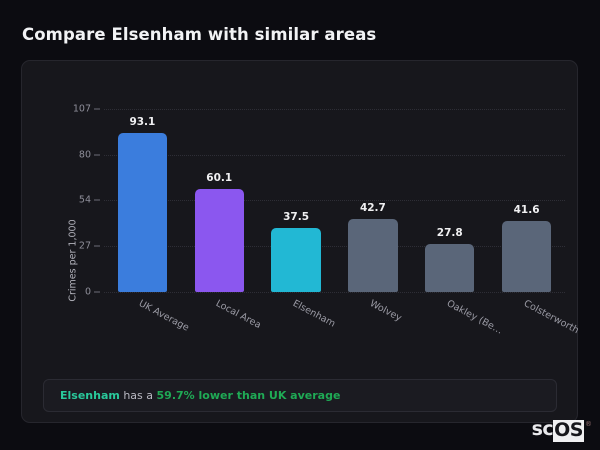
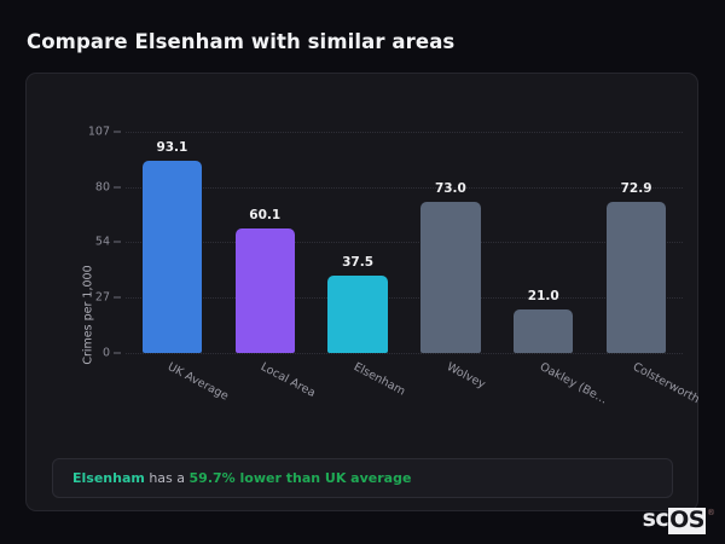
Wolvey: 42.7 -> 73.0
Oakley (Be…: 27.8 -> 21.0
Colsterworth: 41.6 -> 72.9
